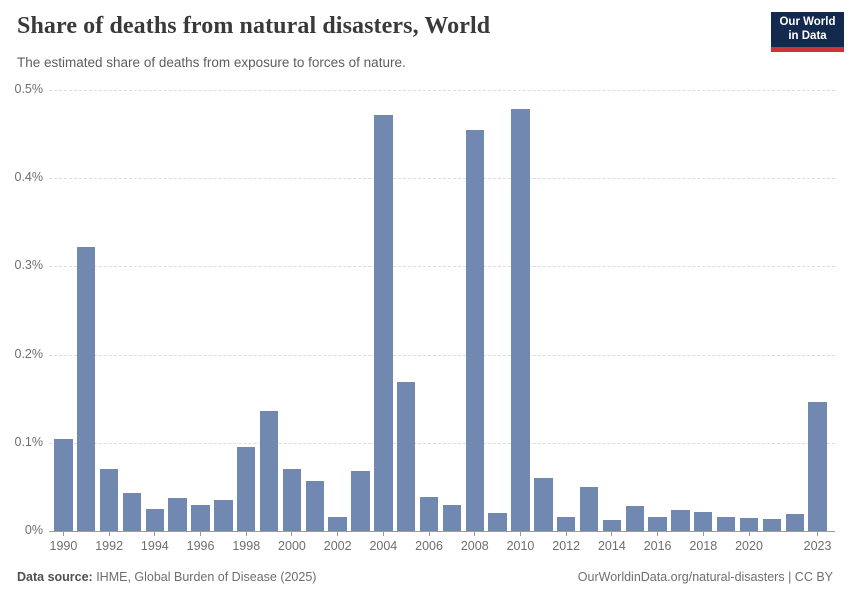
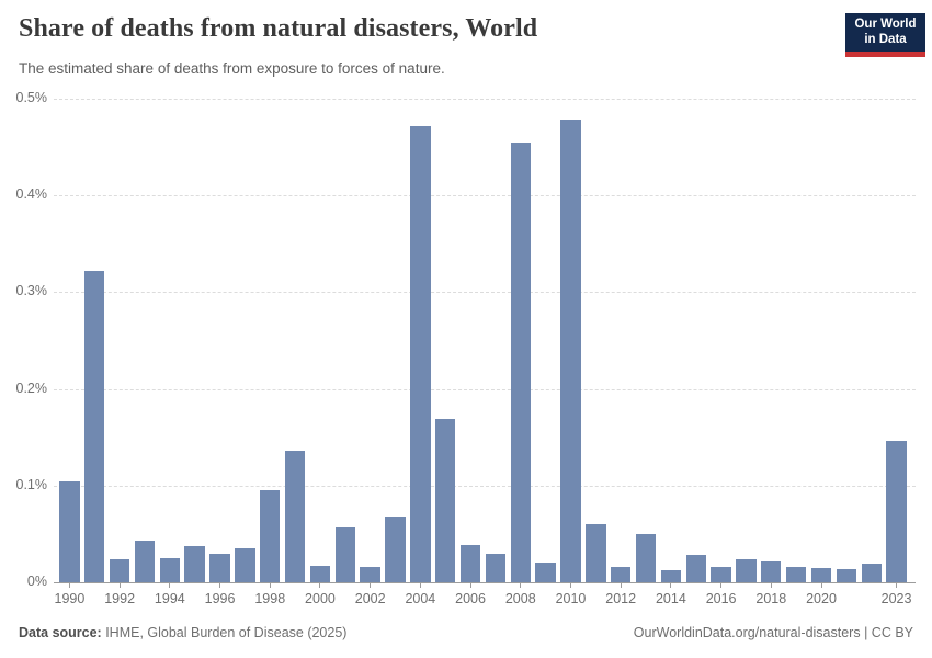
1992: 0.07% -> 0.02%
2000: 0.07% -> 0.02%
